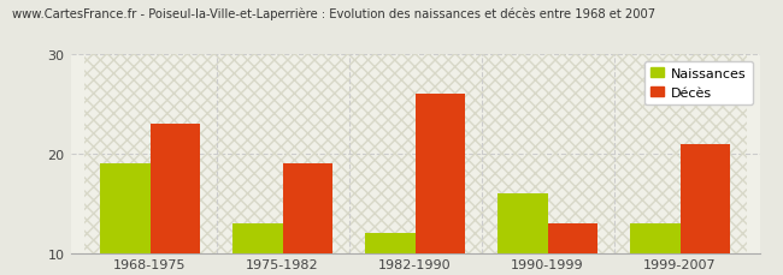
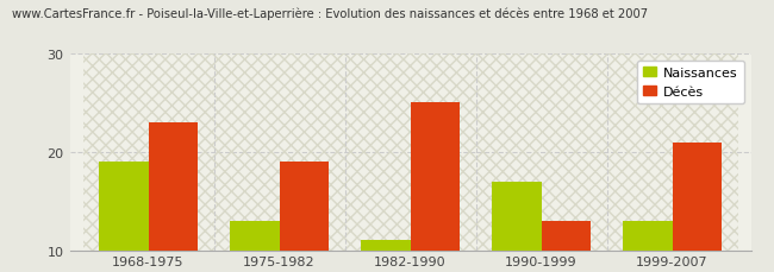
Naissances/1982-1990: 12 -> 11
Décès/1982-1990: 26 -> 25
Naissances/1990-1999: 16 -> 17
